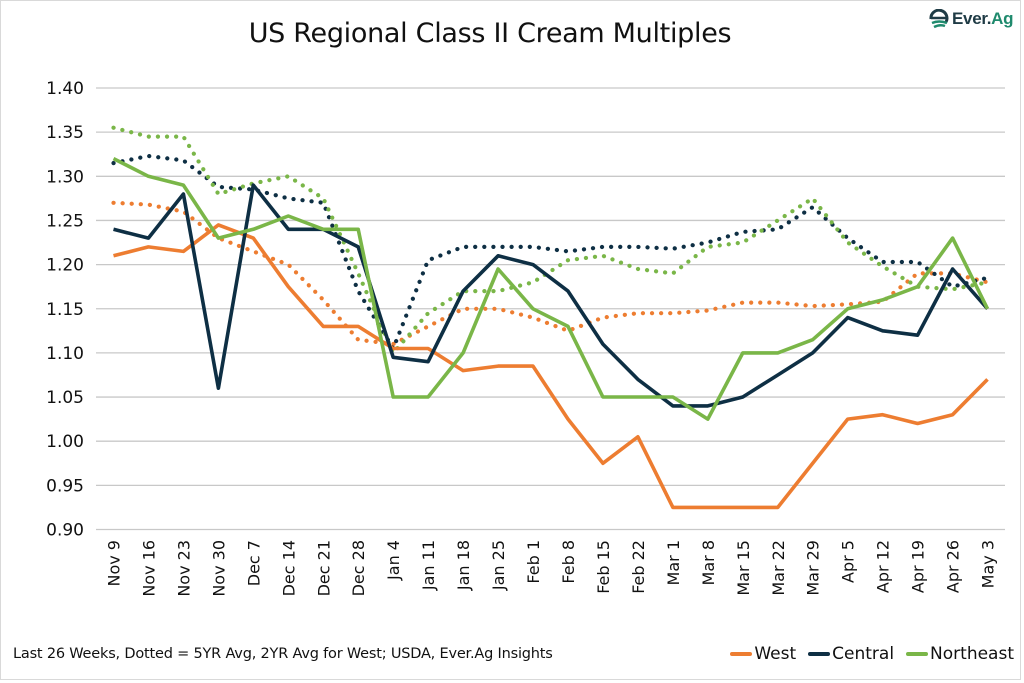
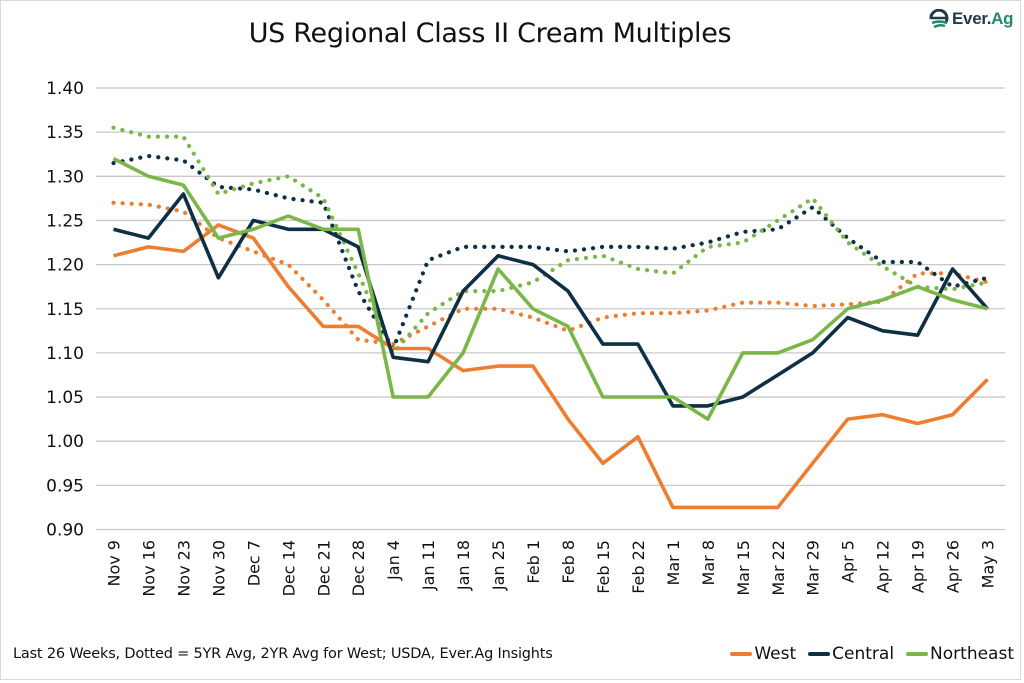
Central/Nov 30: 1.06 -> 1.19
Central/Dec 7: 1.29 -> 1.25
Central/Feb 22: 1.07 -> 1.11
Northeast/Apr 26: 1.23 -> 1.16
